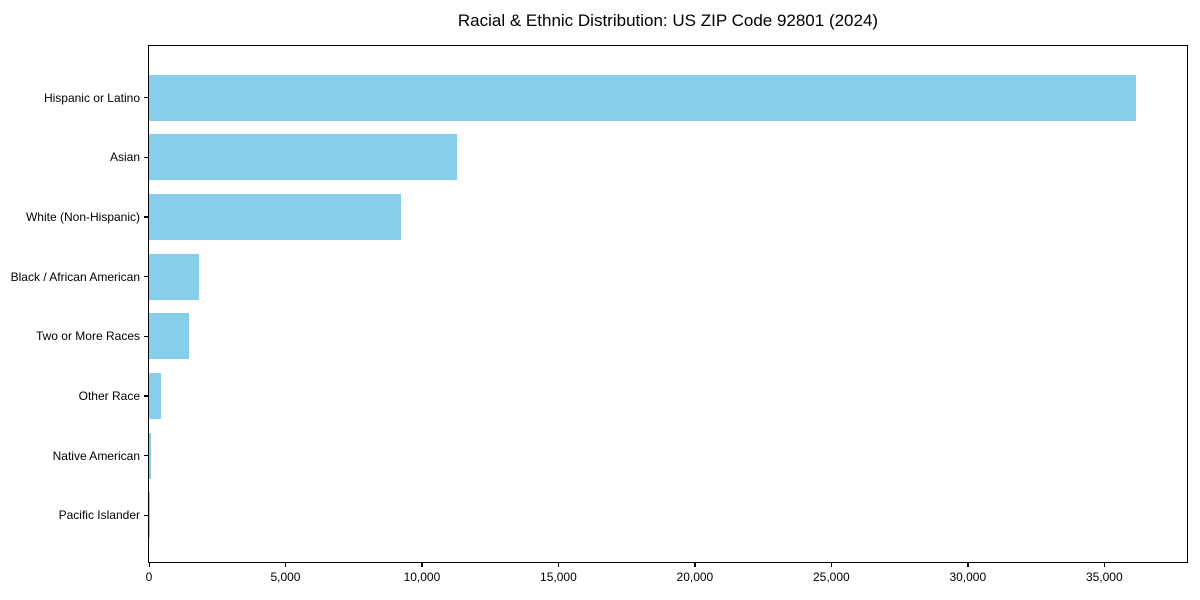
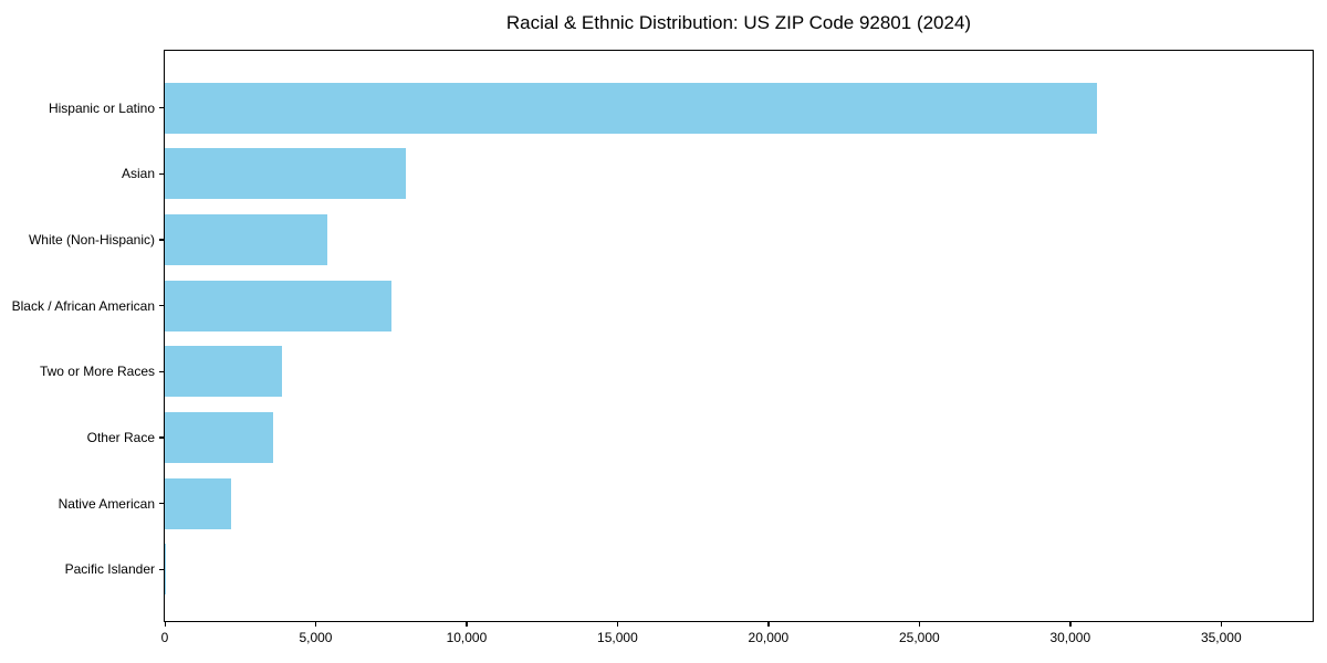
Hispanic or Latino: 36200 -> 30900
Asian: 11300 -> 8000
White (Non-Hispanic): 9200 -> 5400
Black / African American: 1800 -> 7500
Two or More Races: 1400 -> 3900
Other Race: 400 -> 3600
Native American: 100 -> 2200
